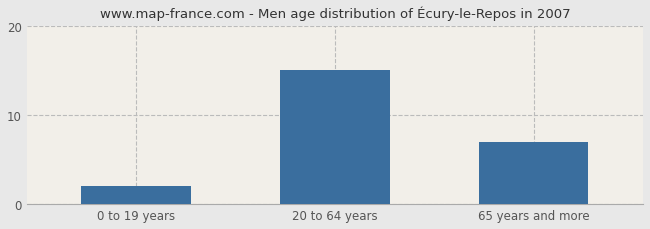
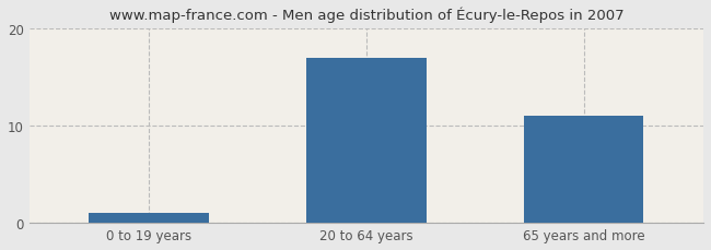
0 to 19 years: 2 -> 1
20 to 64 years: 15 -> 17
65 years and more: 7 -> 11
